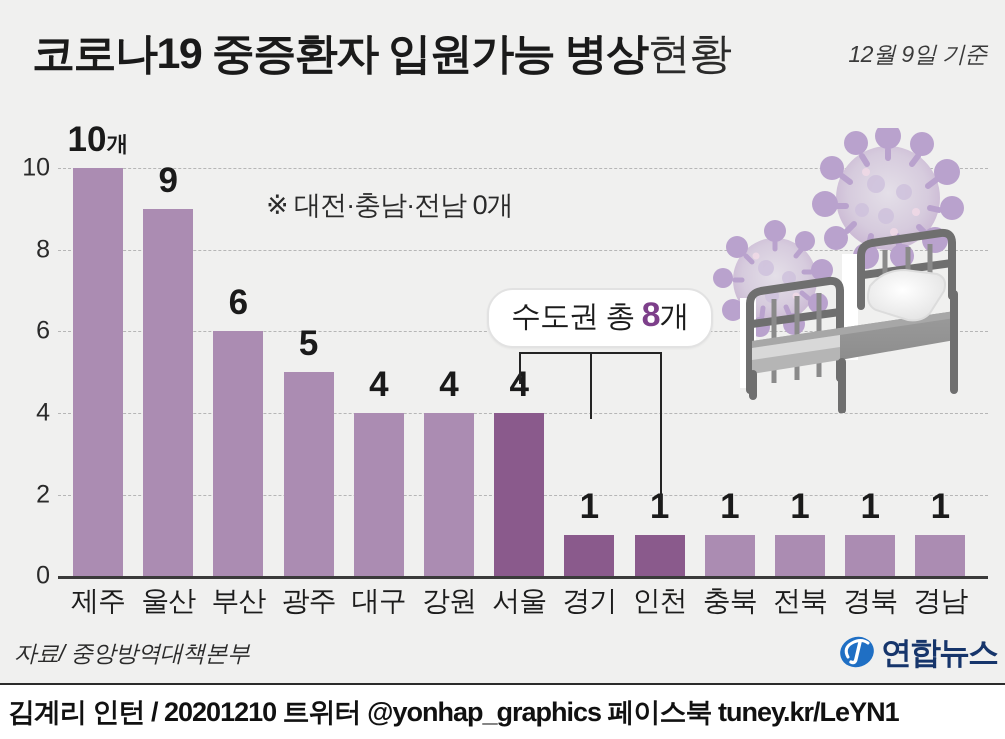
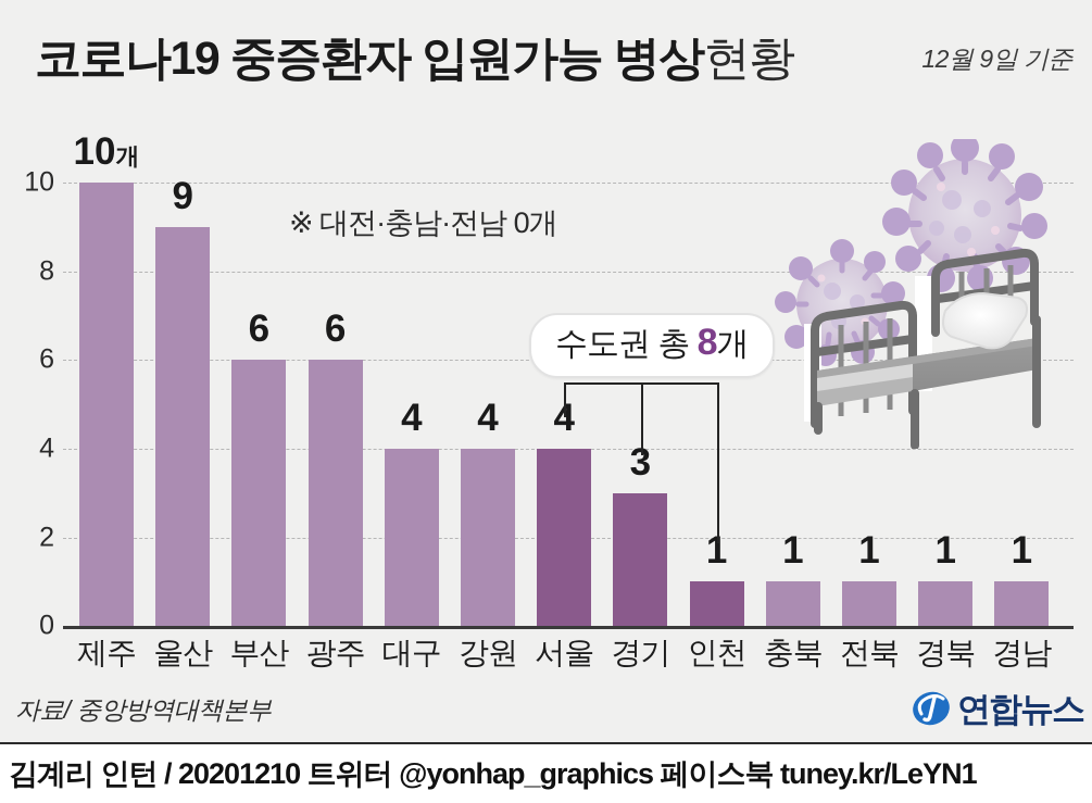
광주: 5 -> 6
경기: 1 -> 3
